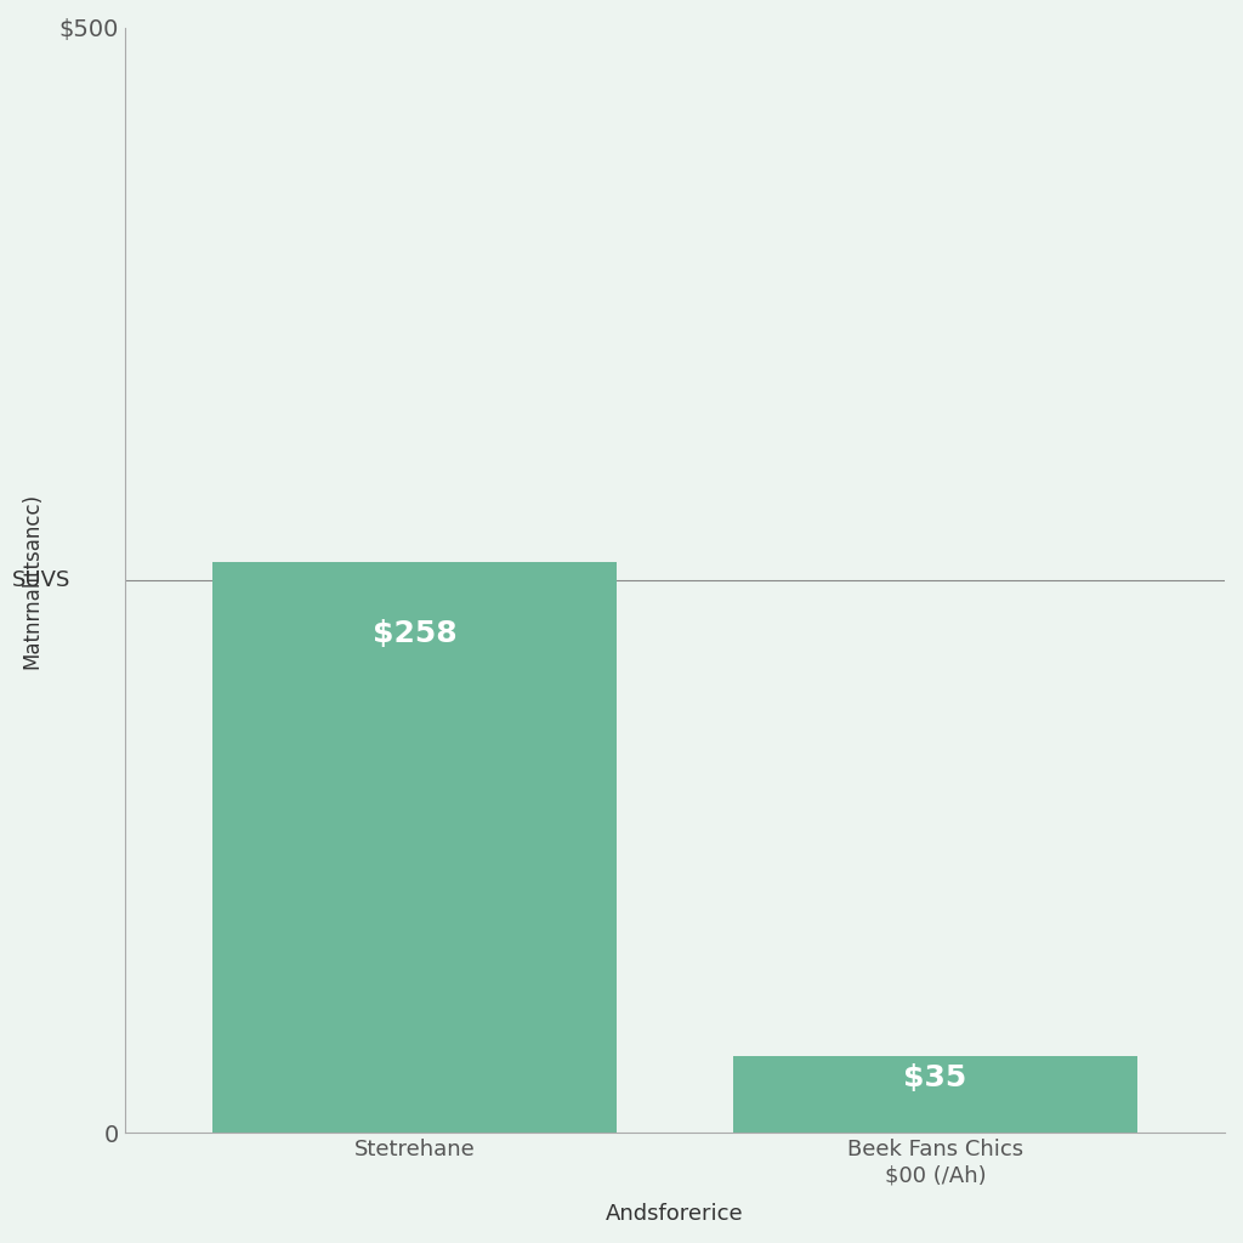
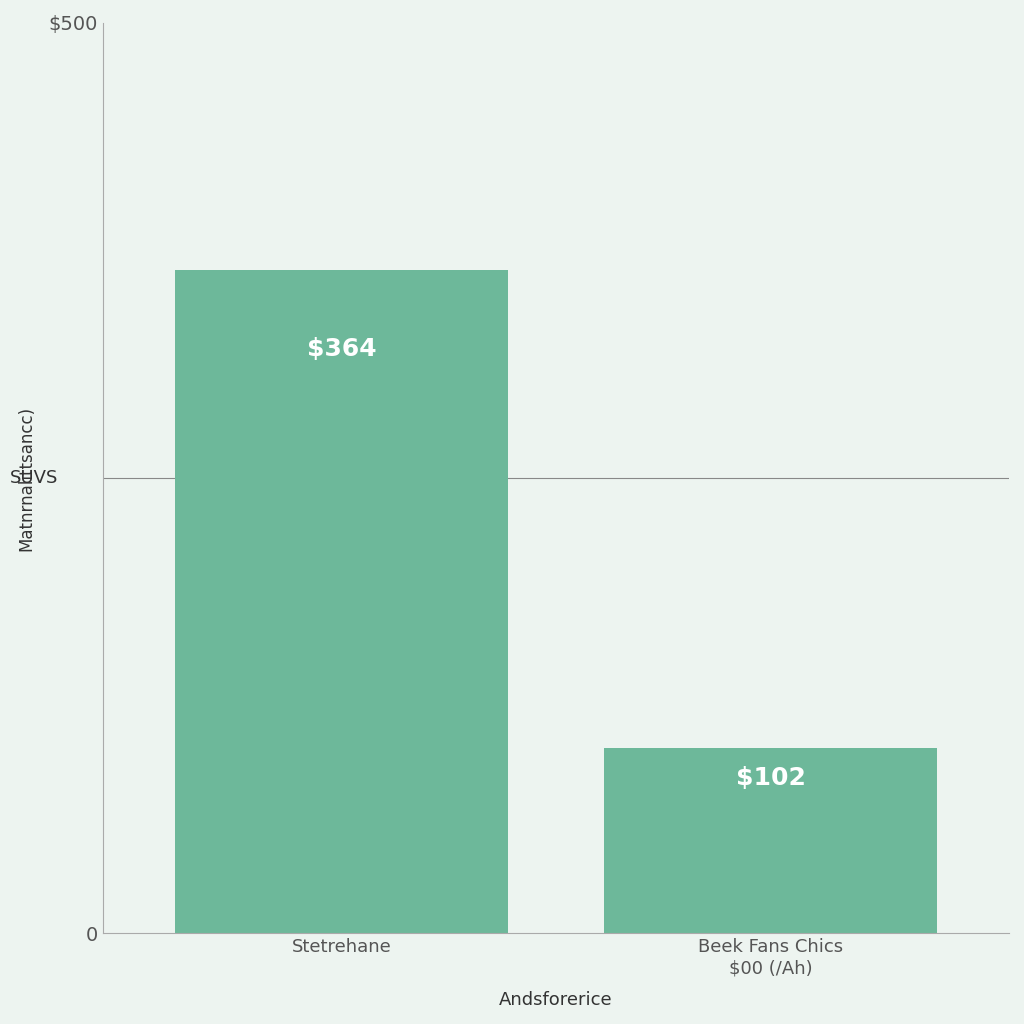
Stetrehane: $258 -> $364
Beek Fans Chics $00 (/Ah): $35 -> $102
